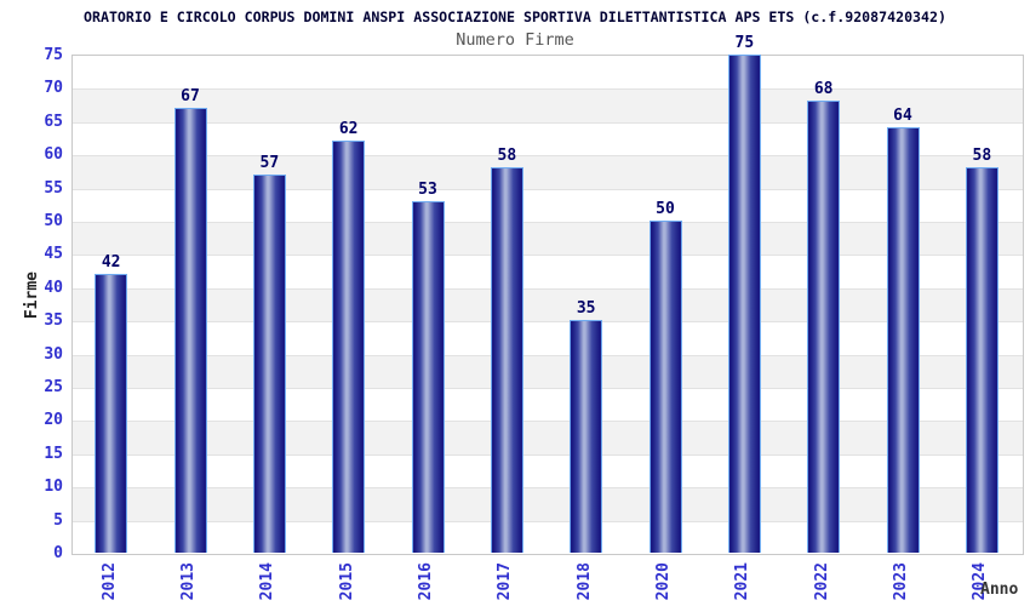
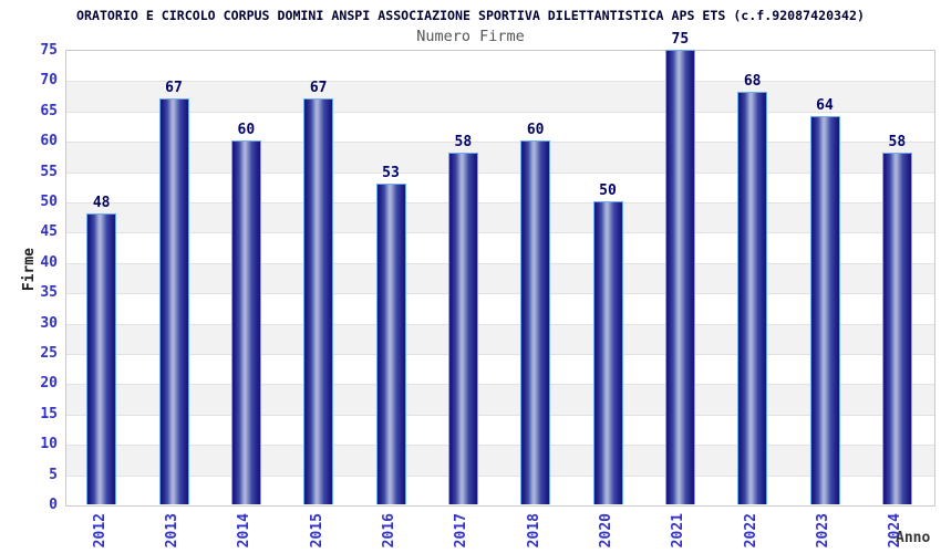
2012: 42 -> 48
2014: 57 -> 60
2015: 62 -> 67
2018: 35 -> 60
